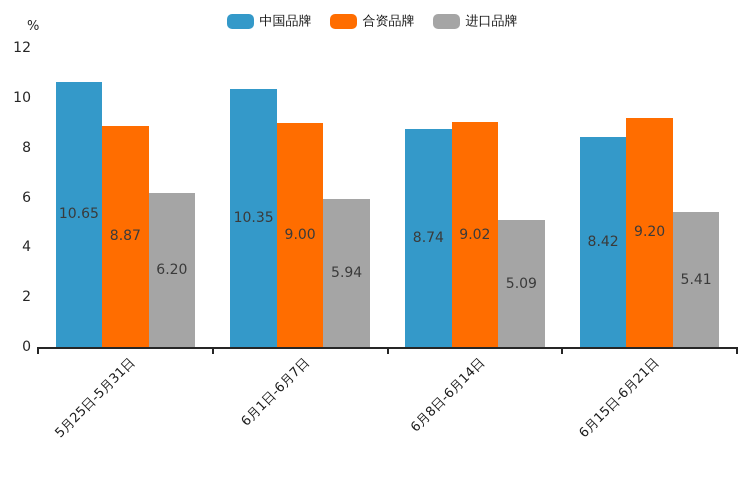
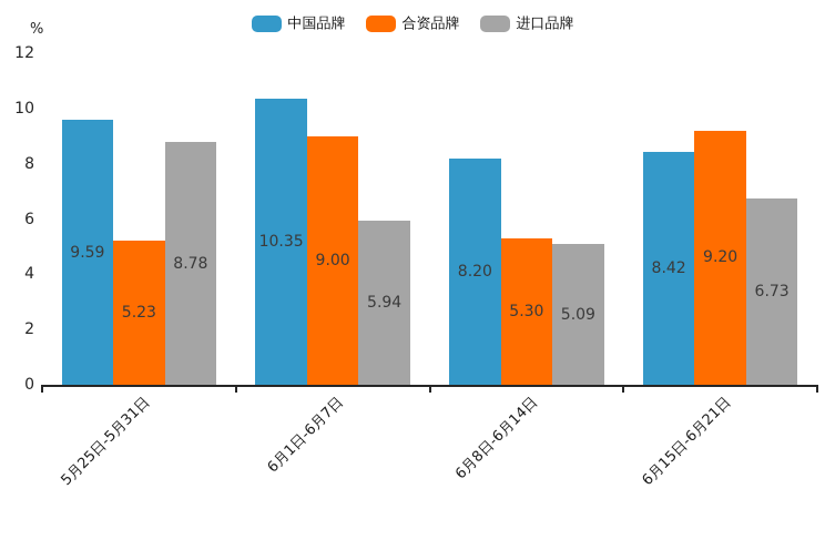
中国品牌/5月25日-5月31日: 10.65 -> 9.59
合资品牌/5月25日-5月31日: 8.87 -> 5.23
进口品牌/5月25日-5月31日: 6.20 -> 8.78
中国品牌/6月8日-6月14日: 8.74 -> 8.20
合资品牌/6月8日-6月14日: 9.02 -> 5.30
进口品牌/6月15日-6月21日: 5.41 -> 6.73
